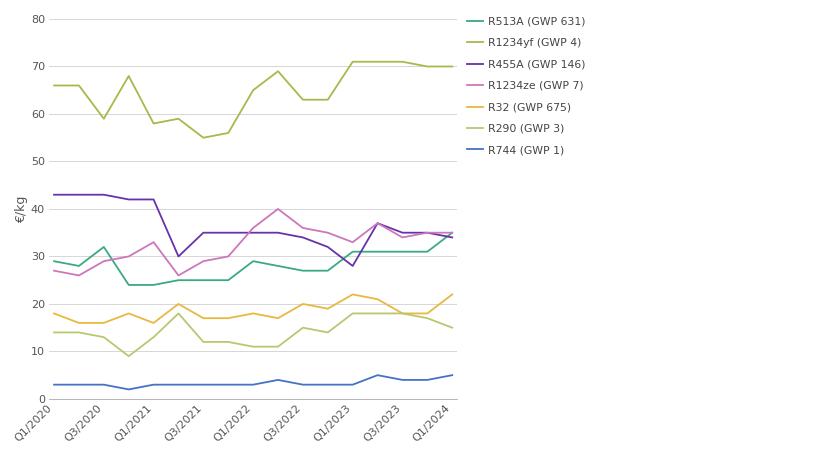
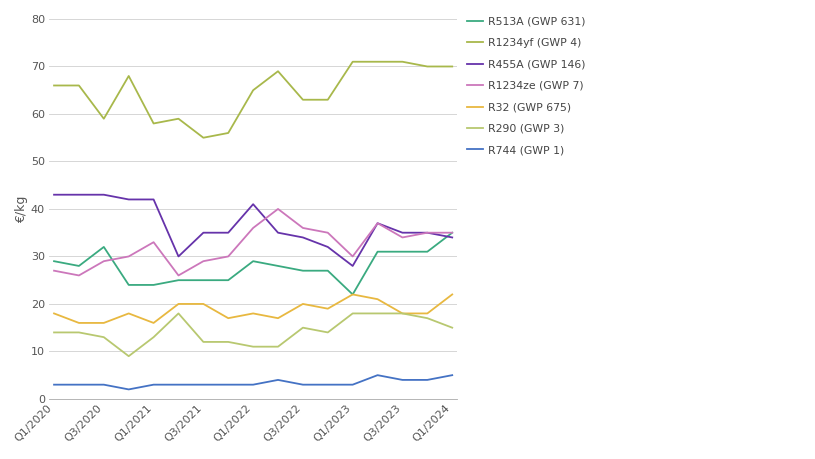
R32 (GWP 675)/Q3/2021: 17 -> 20
R455A (GWP 146)/Q1/2022: 35 -> 41
R513A (GWP 631)/Q1/2023: 31 -> 22
R1234ze (GWP 7)/Q1/2023: 33 -> 30
